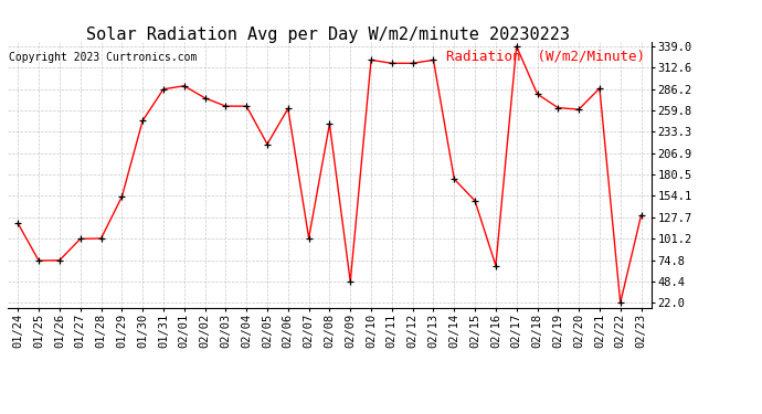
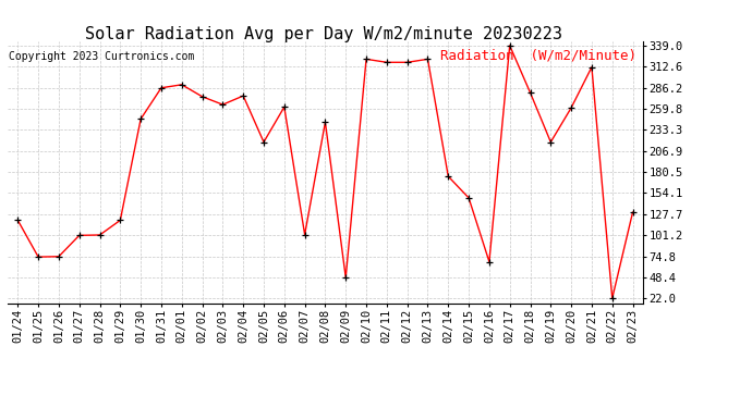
01/29: 153 -> 120
02/04: 265 -> 276
02/19: 263 -> 218
02/21: 287 -> 312
